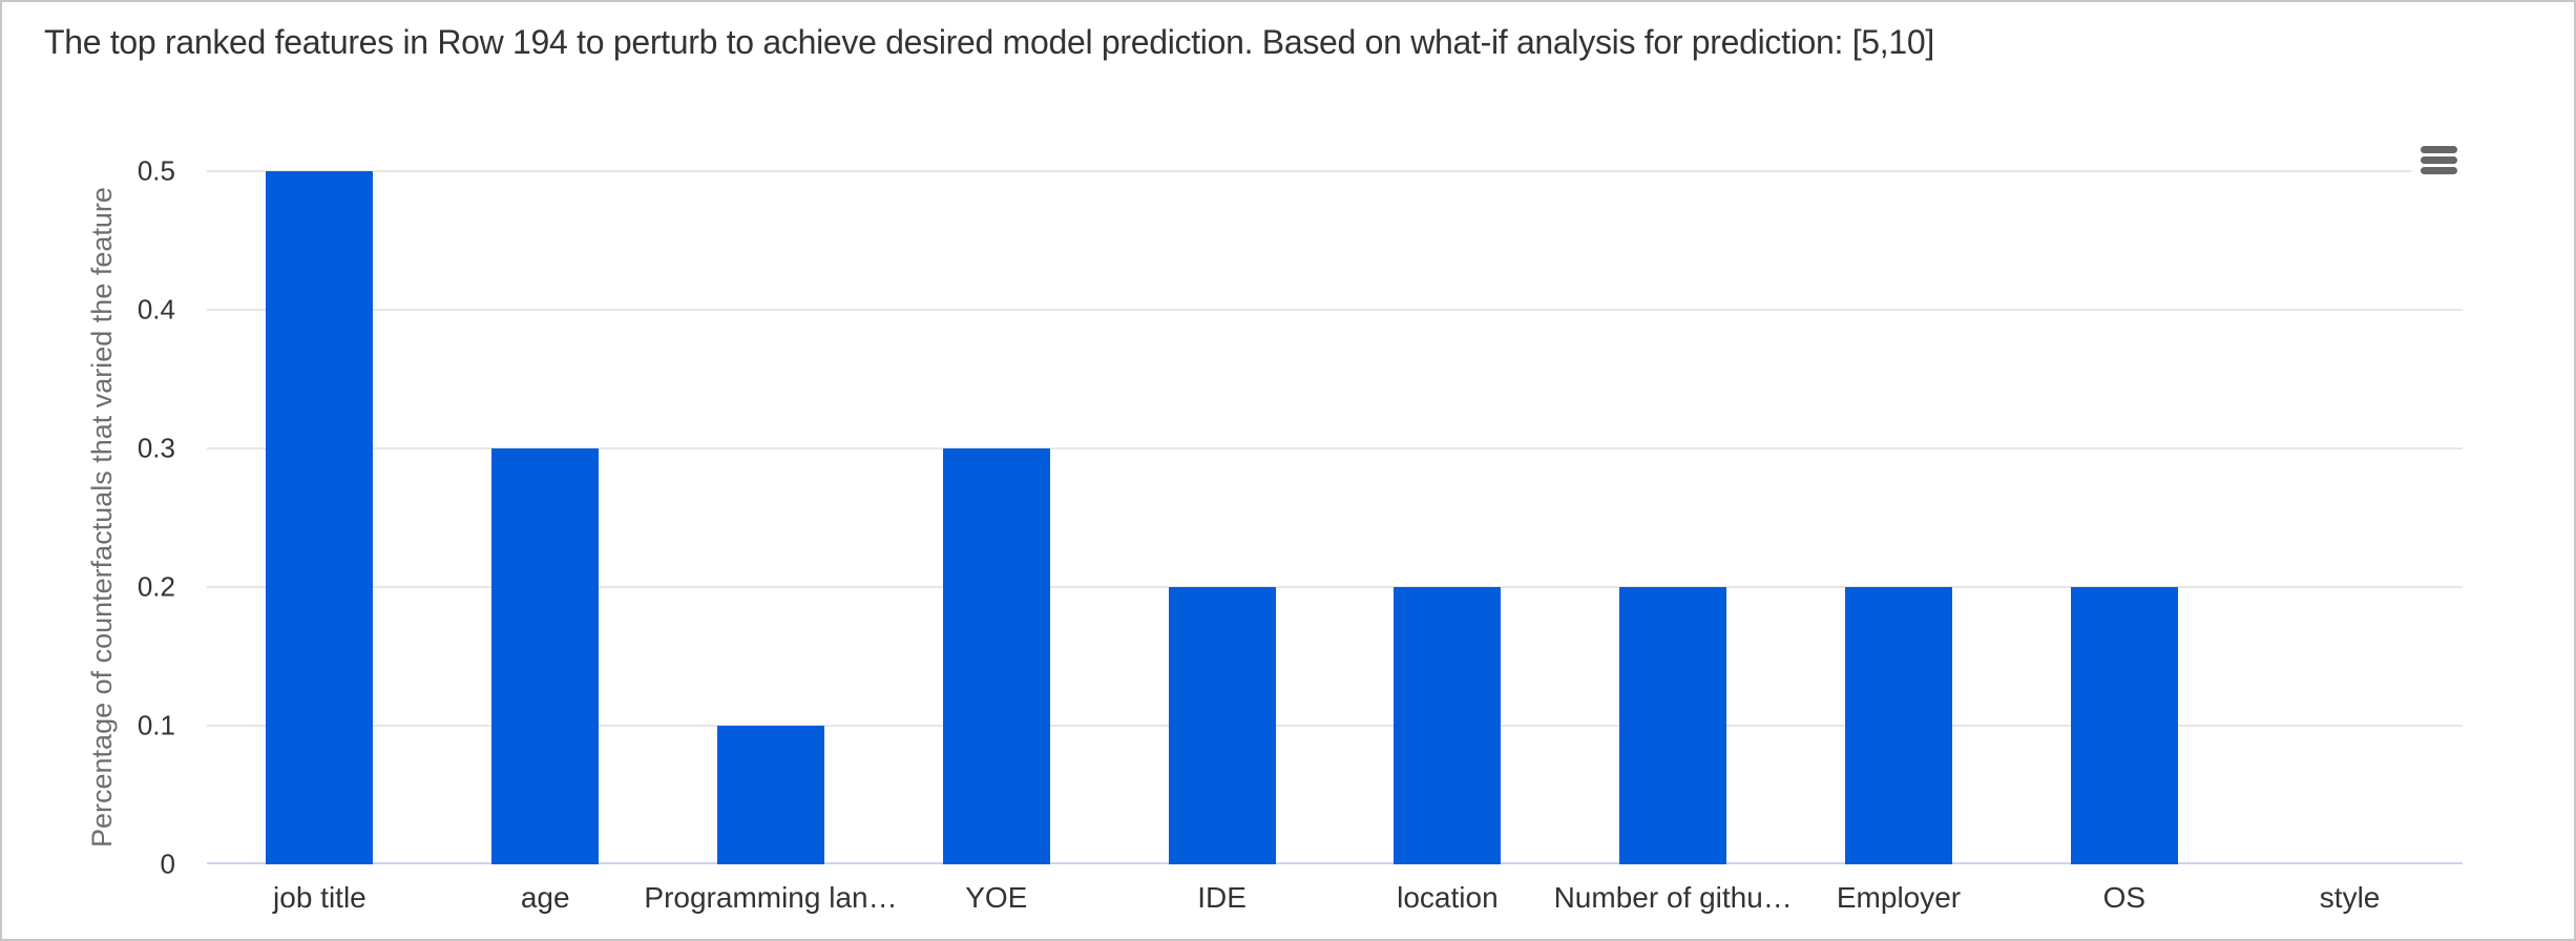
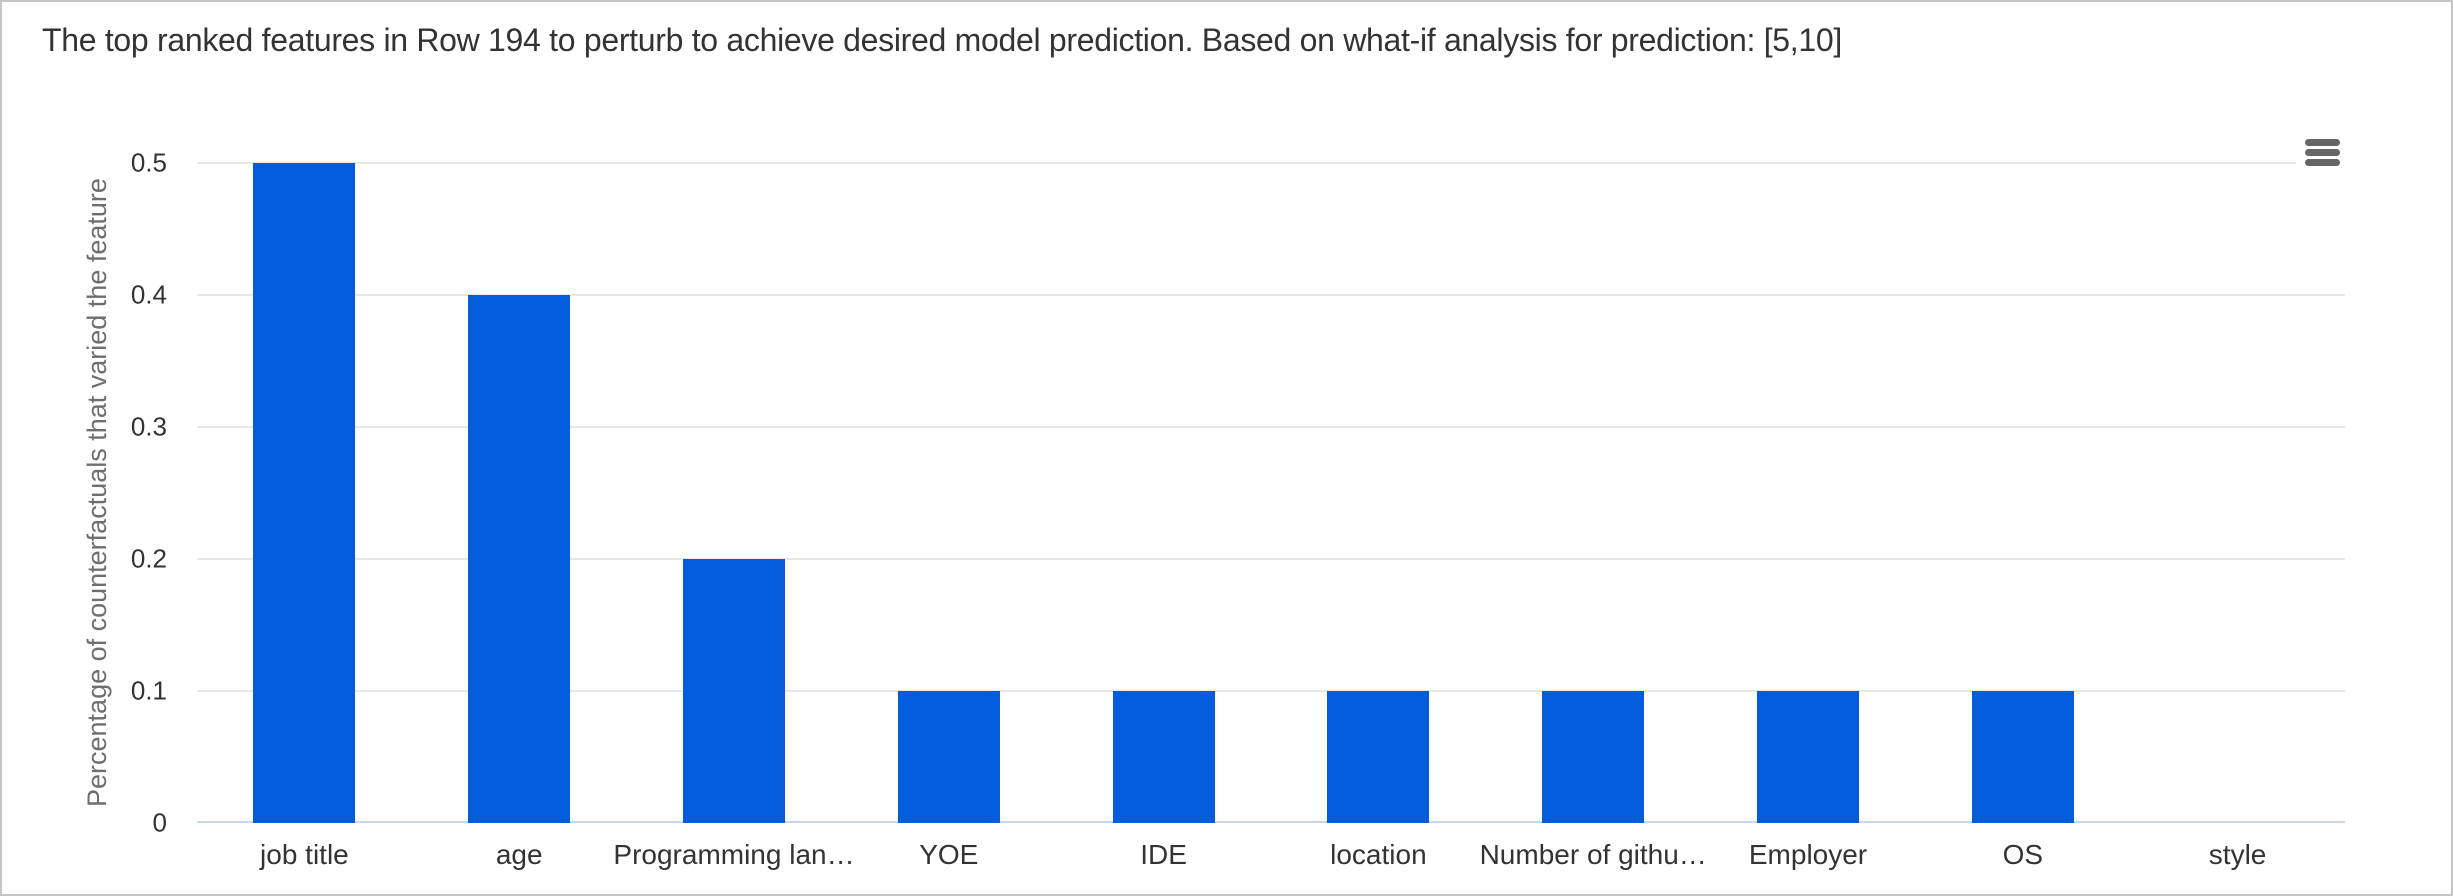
age: 0.3 -> 0.4
Programming lan…: 0.1 -> 0.2
YOE: 0.3 -> 0.1
IDE: 0.2 -> 0.1
location: 0.2 -> 0.1
Number of githu…: 0.2 -> 0.1
Employer: 0.2 -> 0.1
OS: 0.2 -> 0.1
